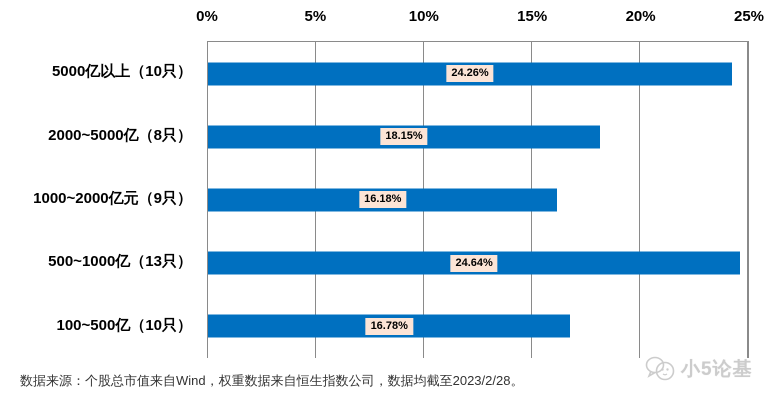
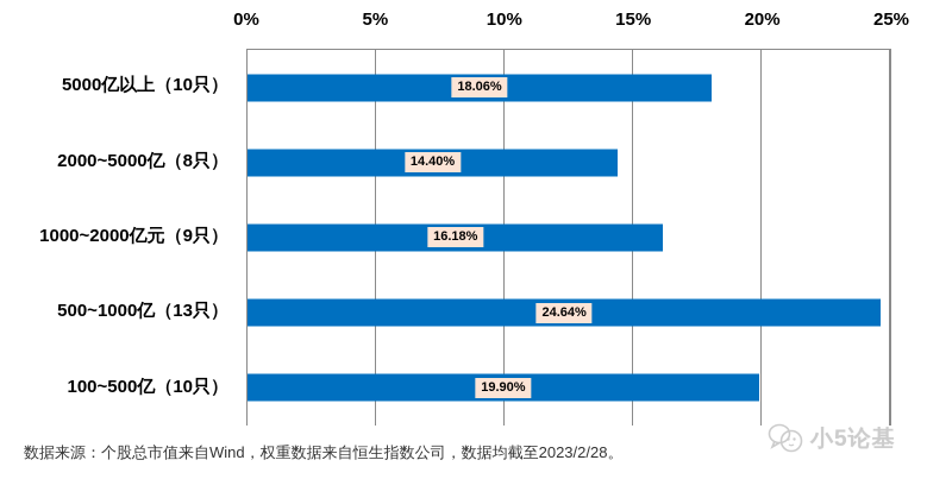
5000亿以上（10只）: 24.26% -> 18.06%
2000~5000亿（8只）: 18.15% -> 14.40%
100~500亿（10只）: 16.78% -> 19.90%
